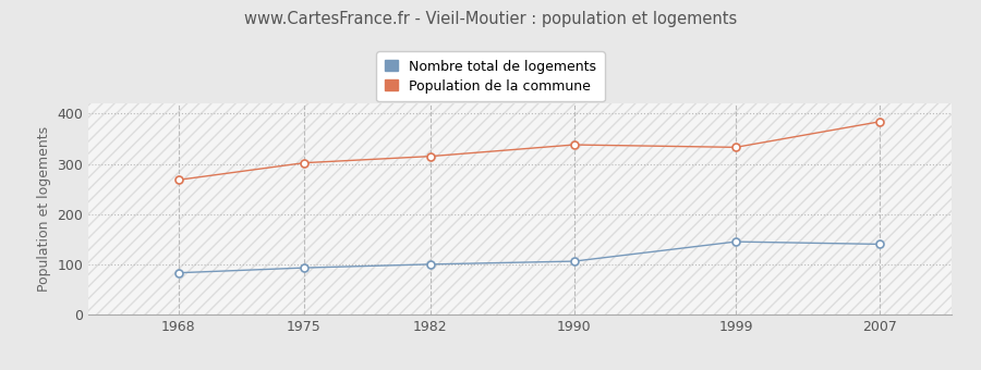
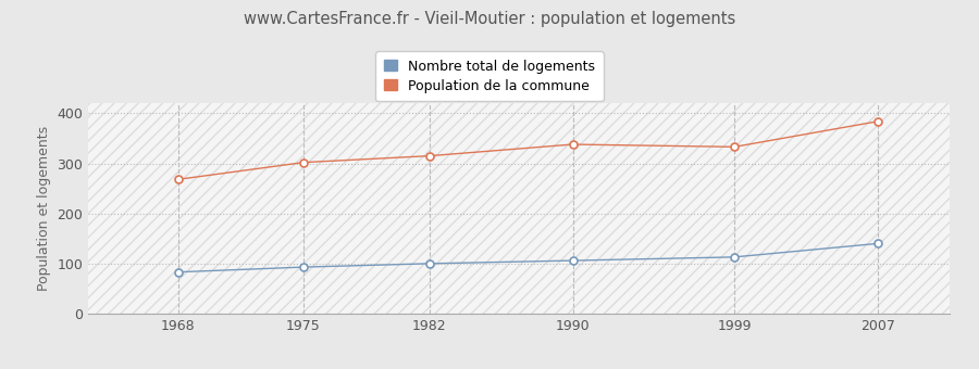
Nombre total de logements/1999: 145 -> 113
